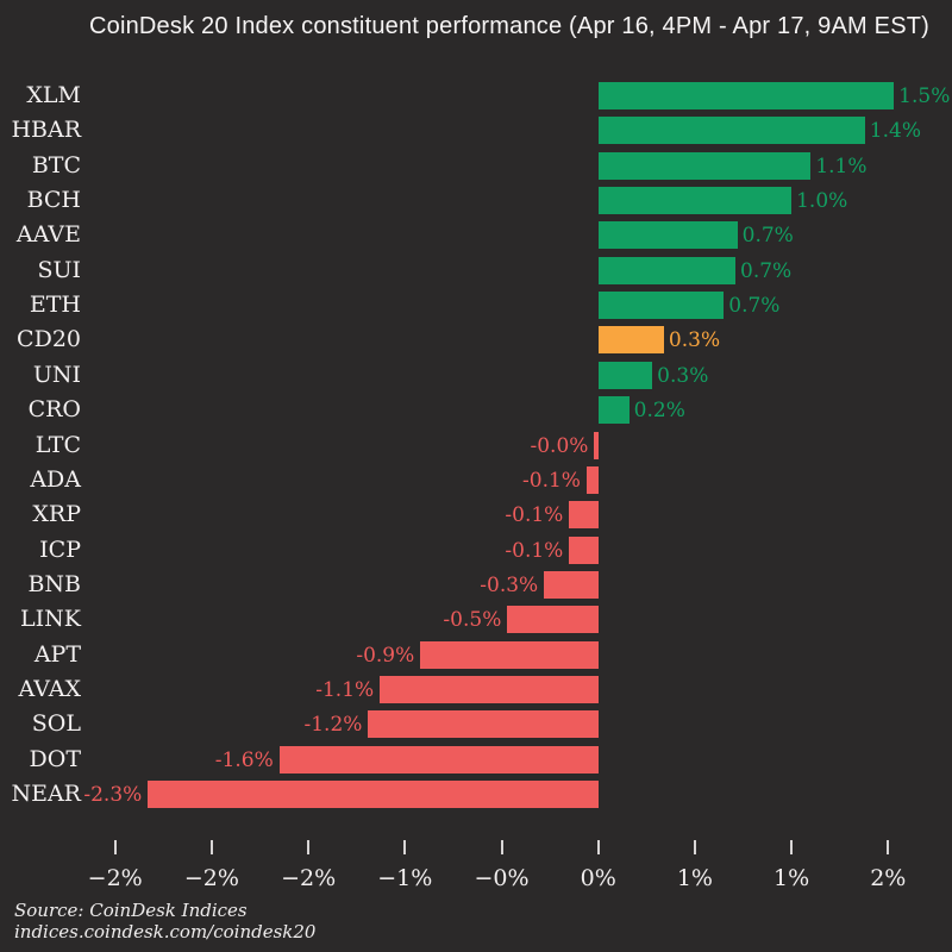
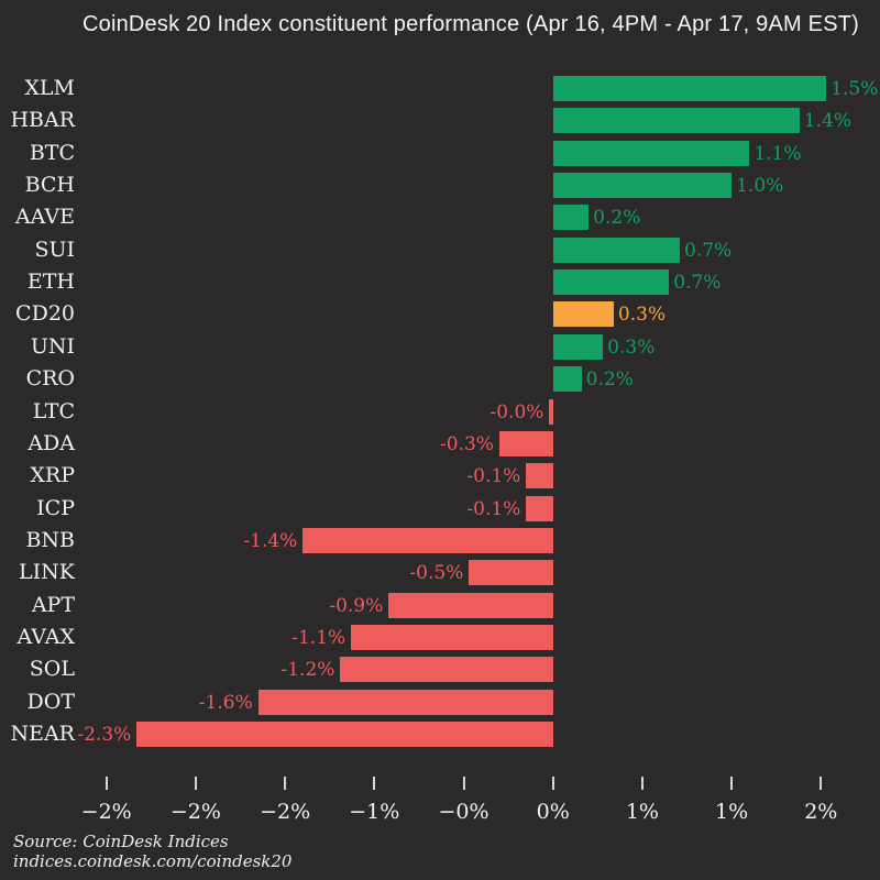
AAVE: 0.7% -> 0.2%
ADA: -0.1% -> -0.3%
BNB: -0.3% -> -1.4%
